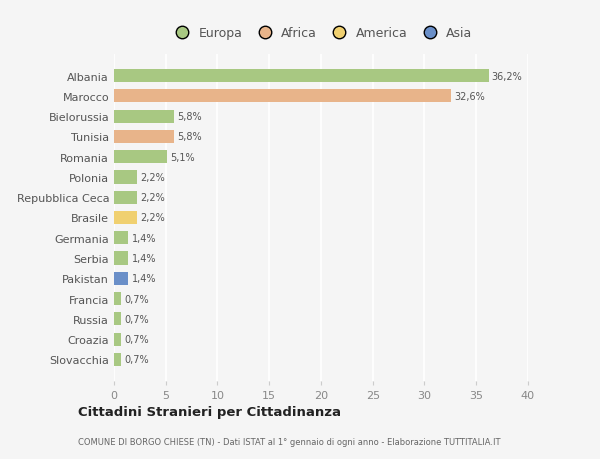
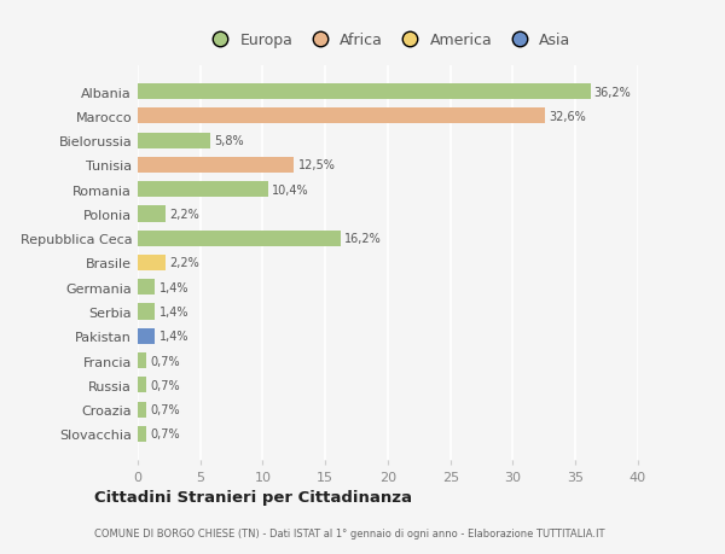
Tunisia: 5,8% -> 12,5%
Romania: 5,1% -> 10,4%
Repubblica Ceca: 2,2% -> 16,2%
